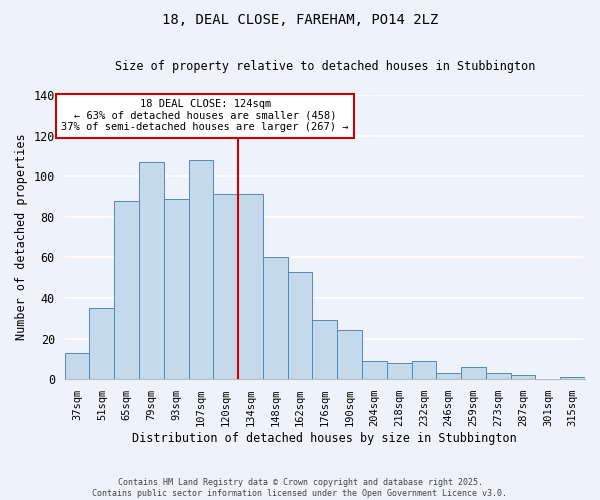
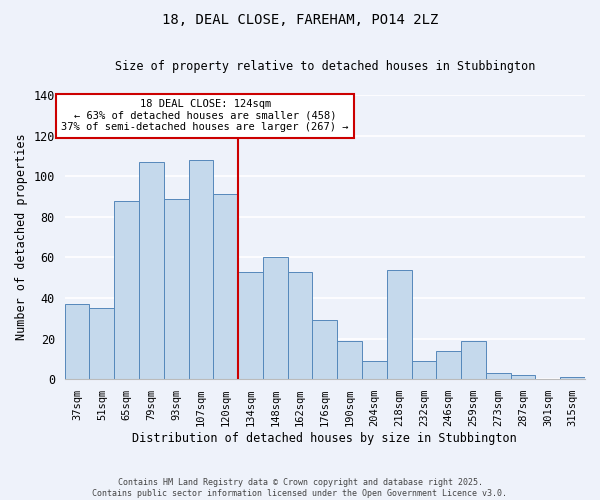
37sqm: 13 -> 37
134sqm: 91 -> 53
190sqm: 24 -> 19
218sqm: 8 -> 54
246sqm: 3 -> 14
259sqm: 6 -> 19
